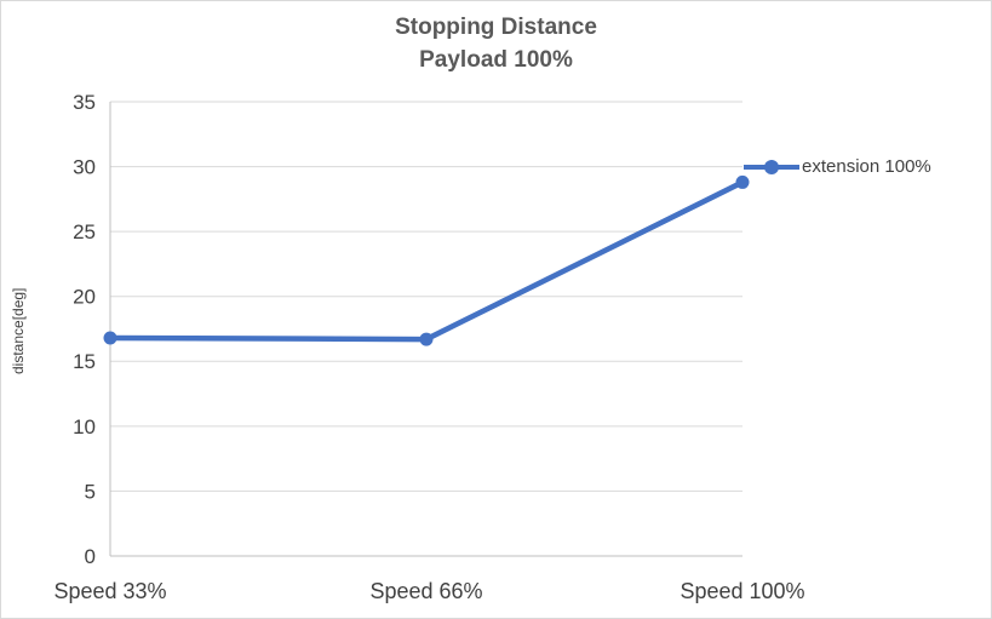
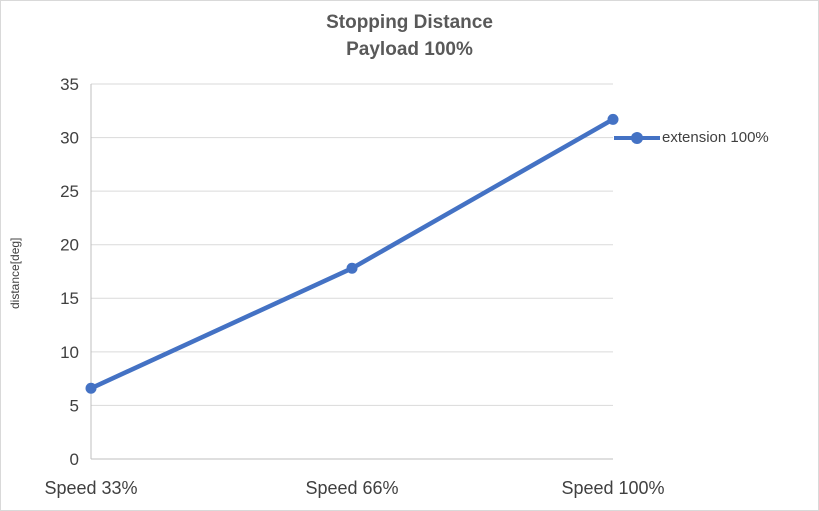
Speed 33%: 16.8 -> 6.6
Speed 66%: 16.7 -> 17.8
Speed 100%: 28.8 -> 31.7
